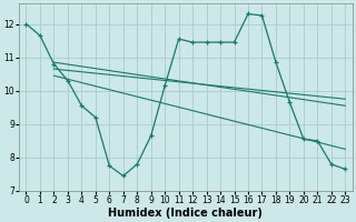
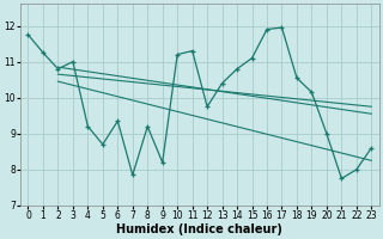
0: 12.00 -> 11.75
1: 11.65 -> 11.25
3: 10.30 -> 11.00
4: 9.55 -> 9.20
5: 9.20 -> 8.70
6: 7.75 -> 9.35
7: 7.45 -> 7.85
8: 7.80 -> 9.20
9: 8.65 -> 8.20
10: 10.15 -> 11.20
11: 11.55 -> 11.30
12: 11.45 -> 9.75
13: 11.45 -> 10.40
14: 11.45 -> 10.80
15: 11.45 -> 11.10
16: 12.30 -> 11.90
17: 12.25 -> 11.95
18: 10.85 -> 10.55
19: 9.65 -> 10.15
20: 8.55 -> 9.00
21: 8.50 -> 7.75
22: 7.80 -> 8.00
23: 7.65 -> 8.60
